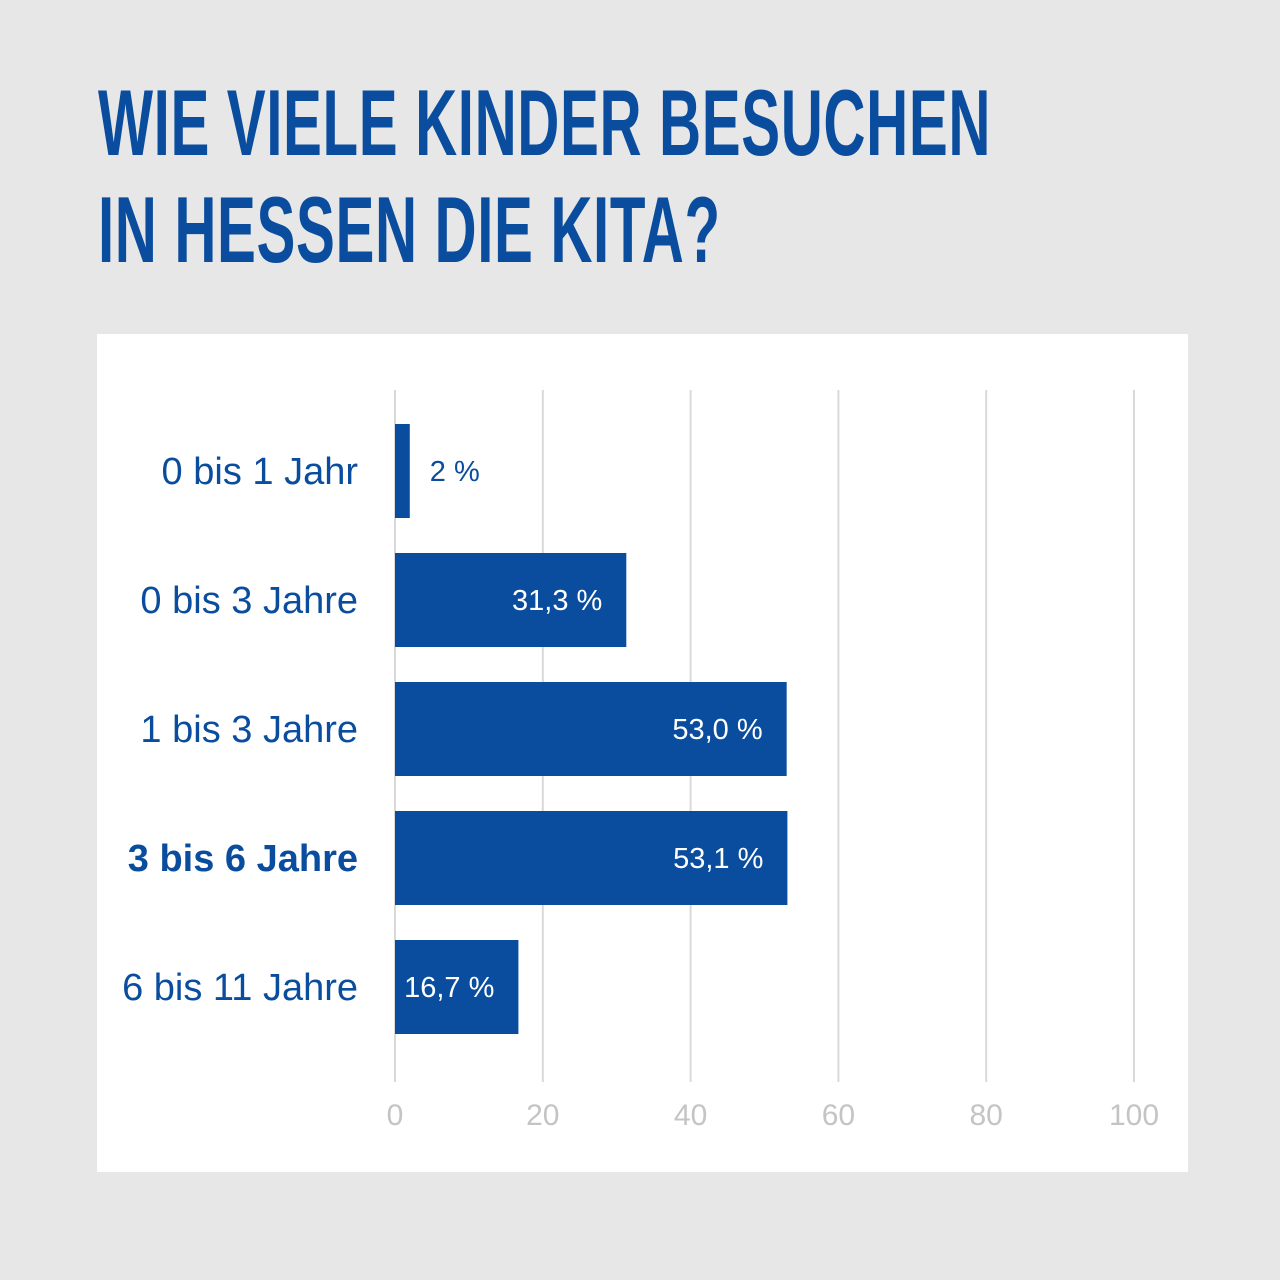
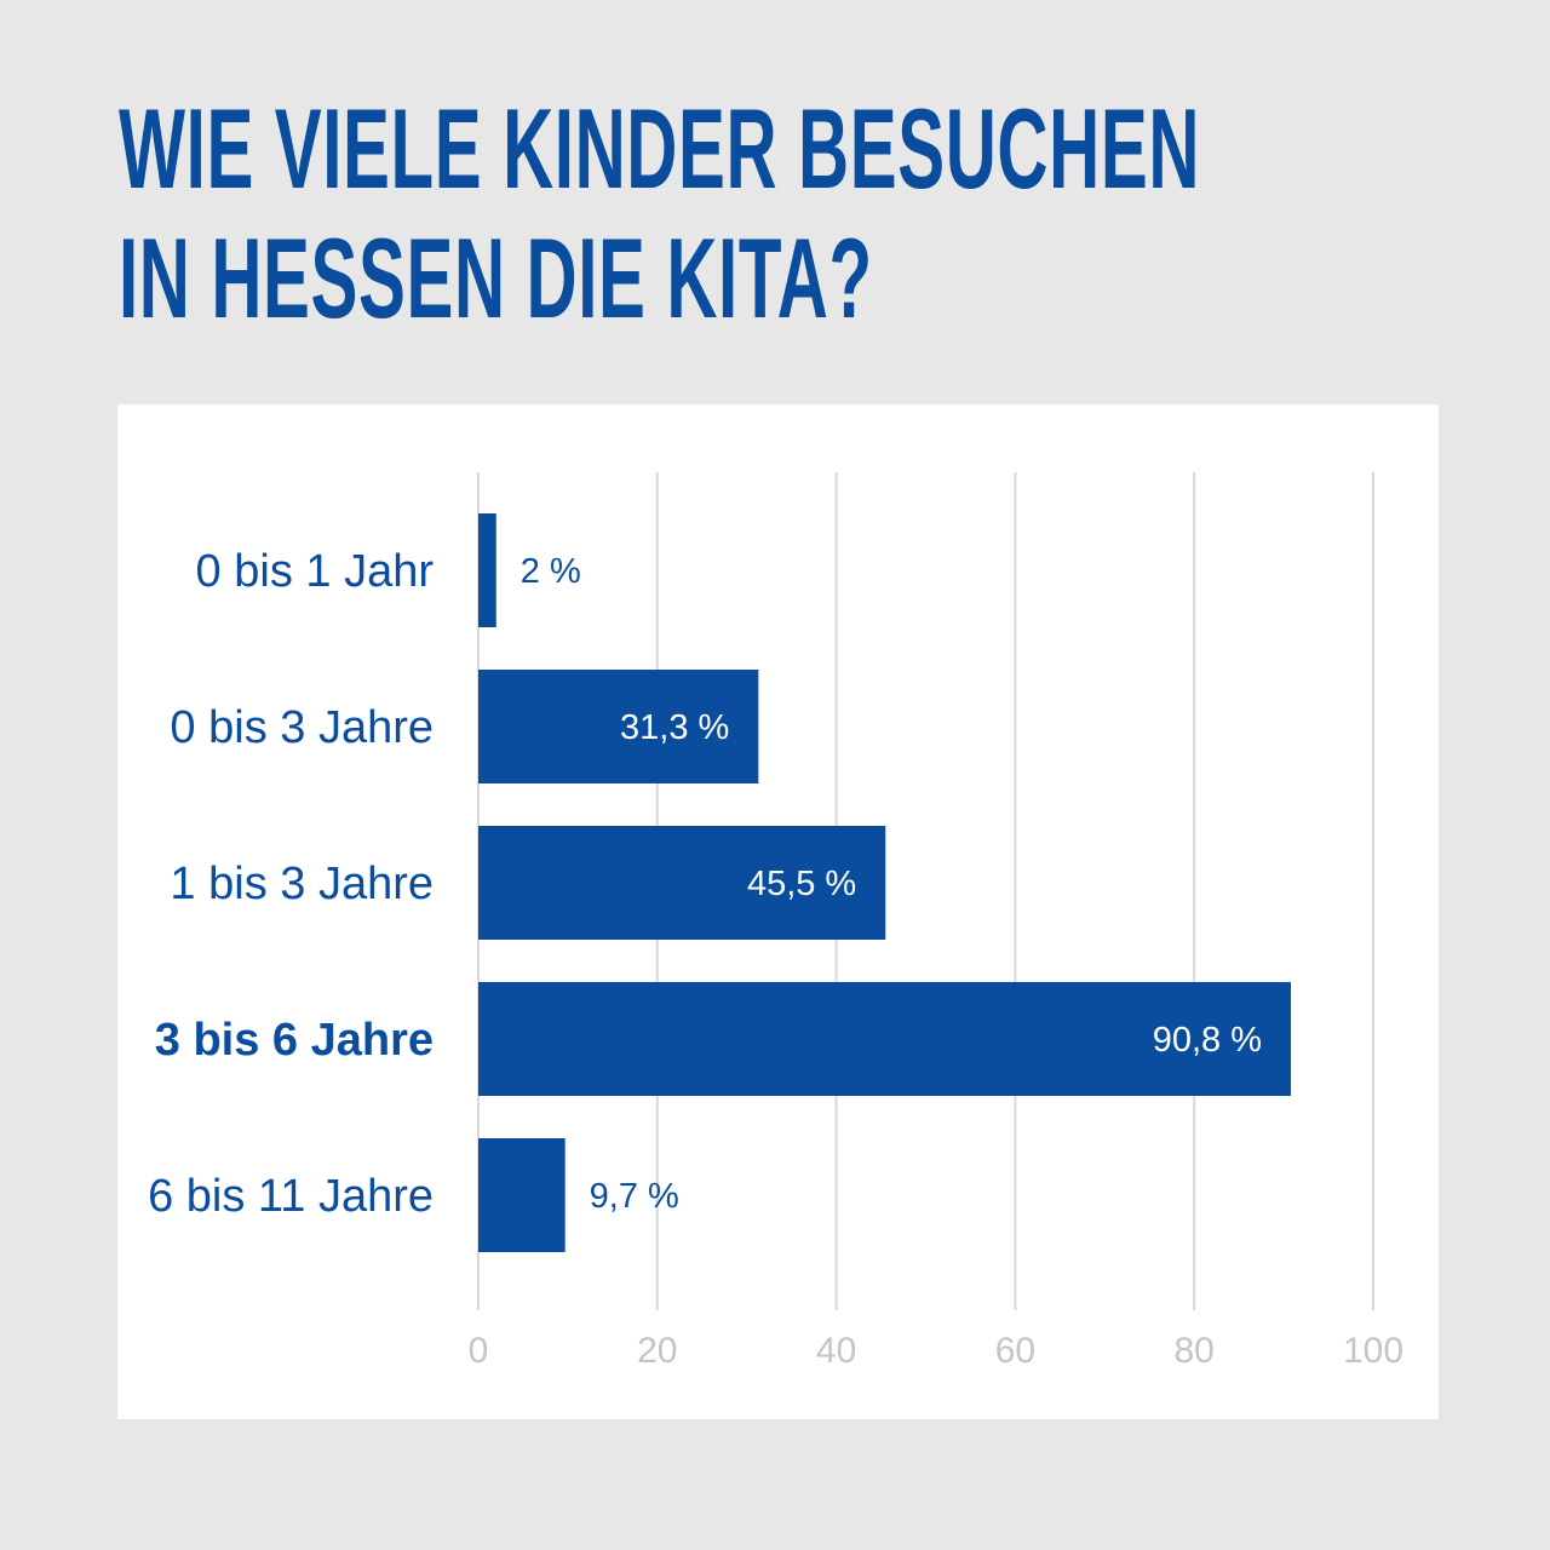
1 bis 3 Jahre: 53,0 -> 45,5
3 bis 6 Jahre: 53,1 -> 90,8
6 bis 11 Jahre: 16,7 -> 9,7
